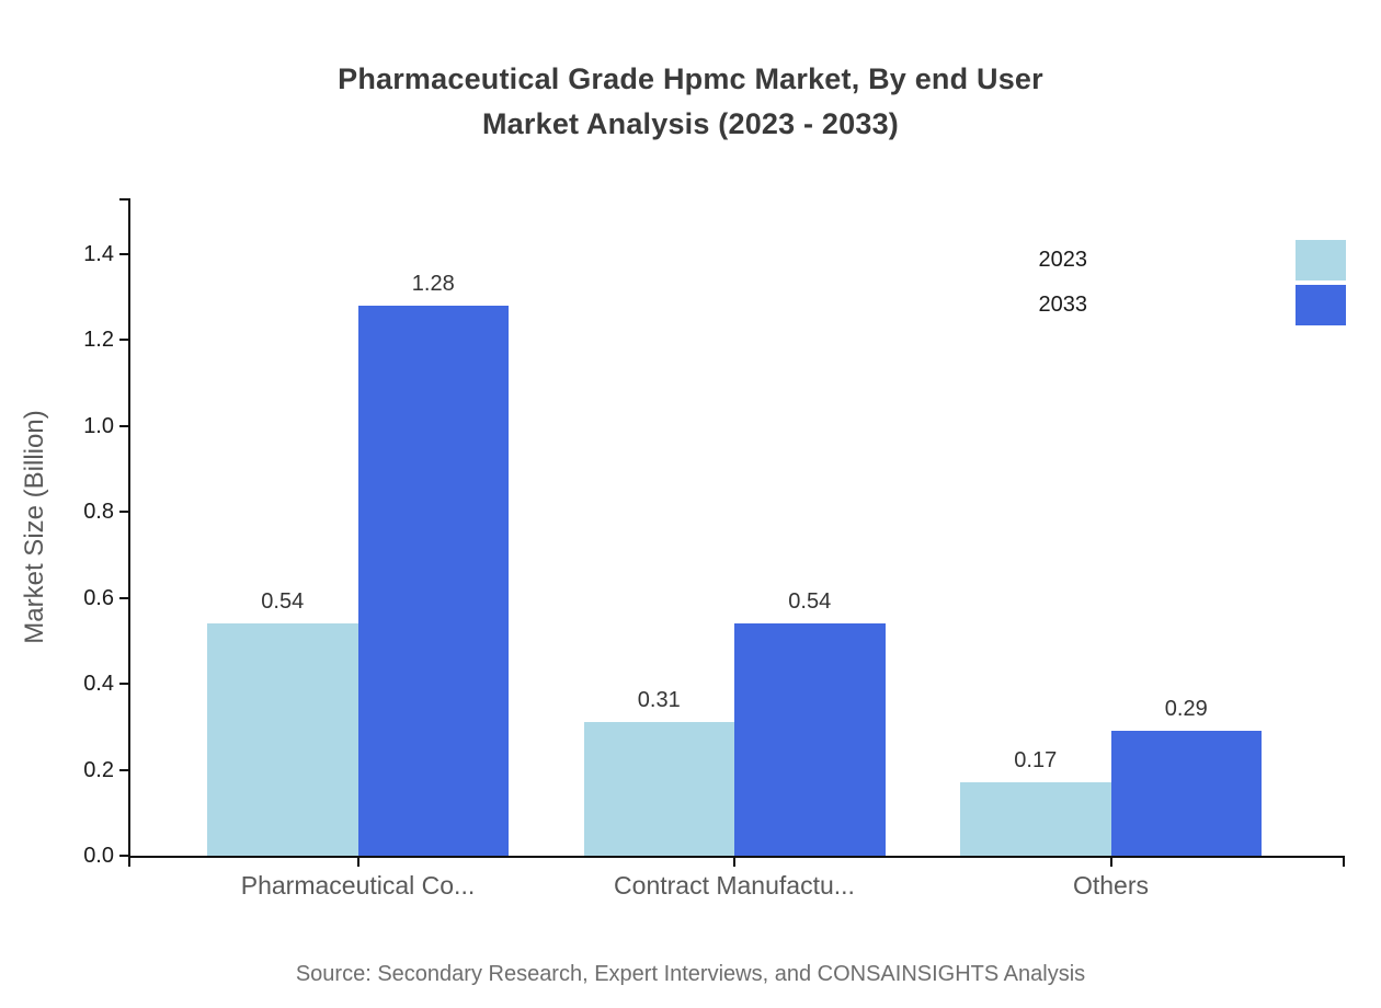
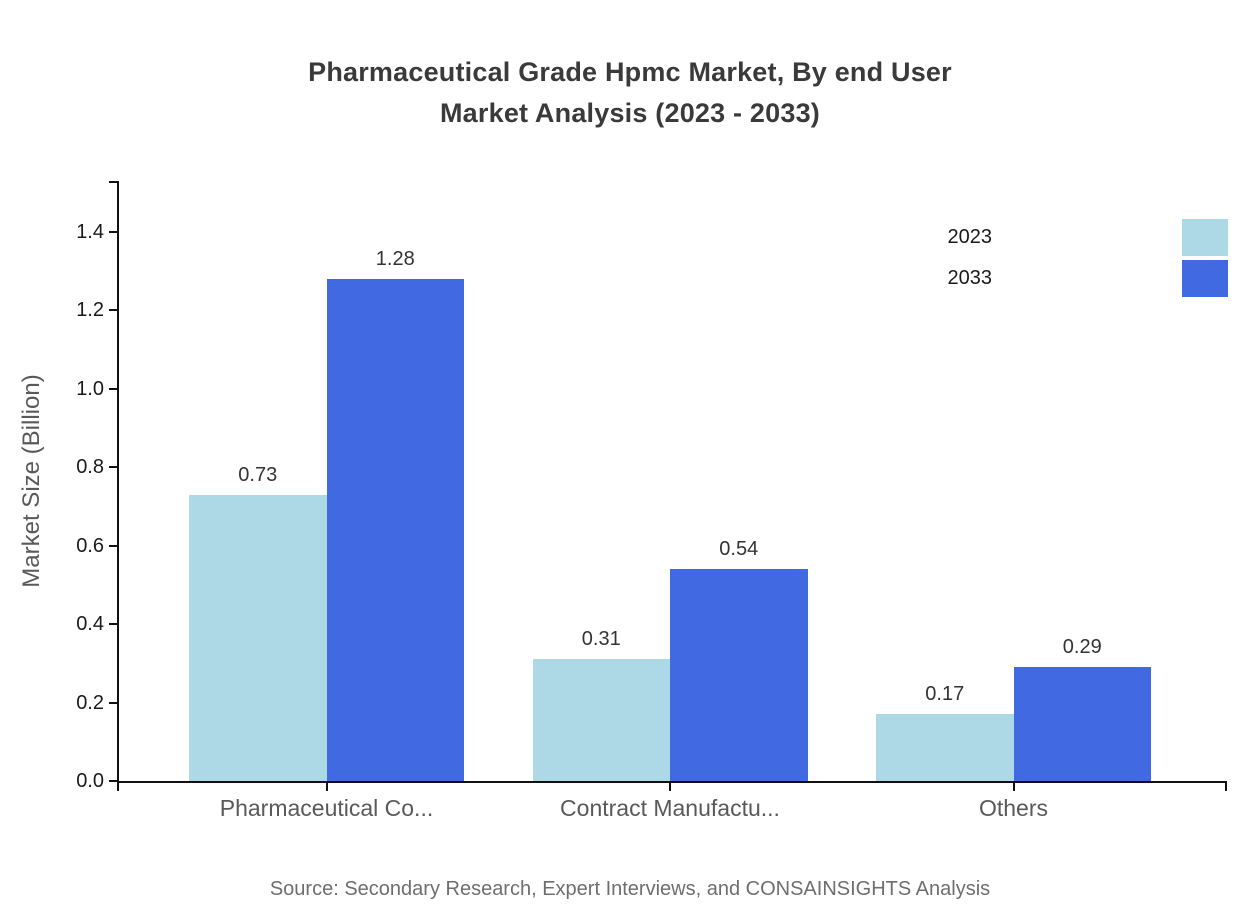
2023/Pharmaceutical Co...: 0.54 -> 0.73
